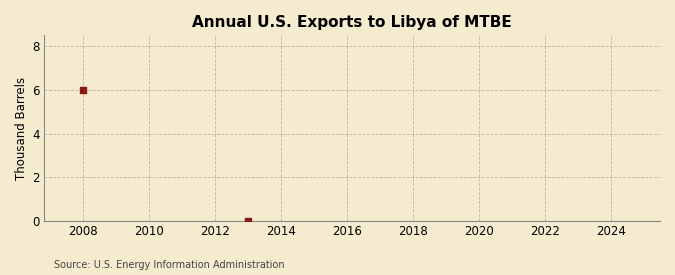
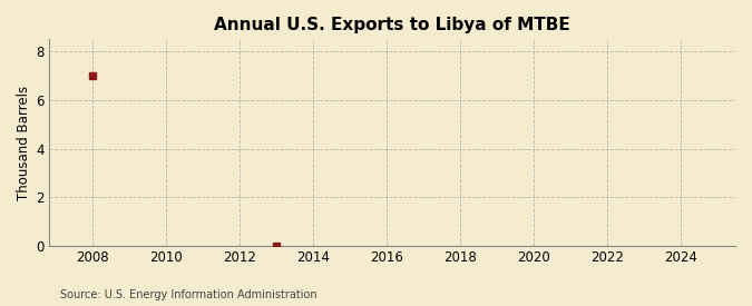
2008: 6 -> 7
